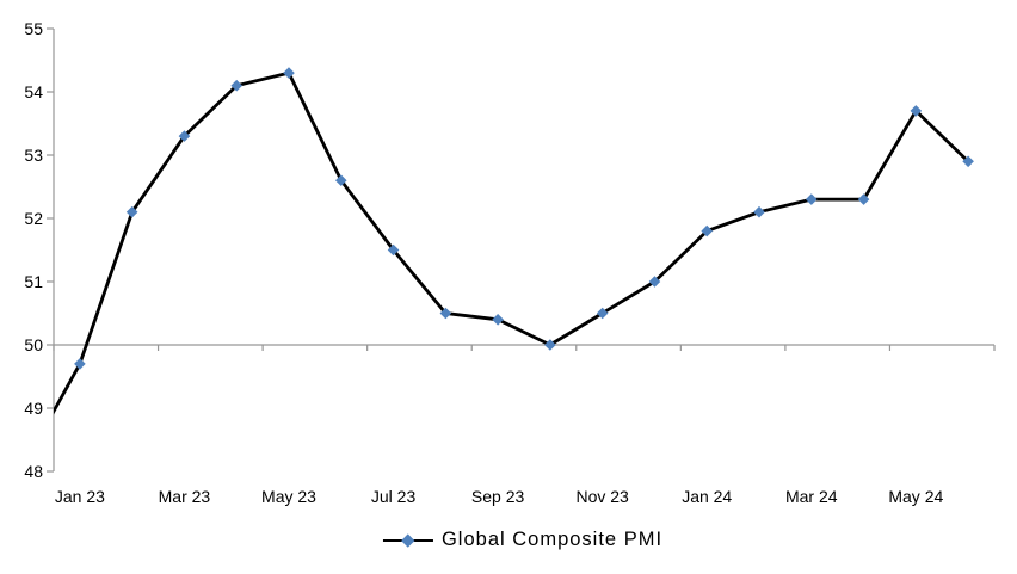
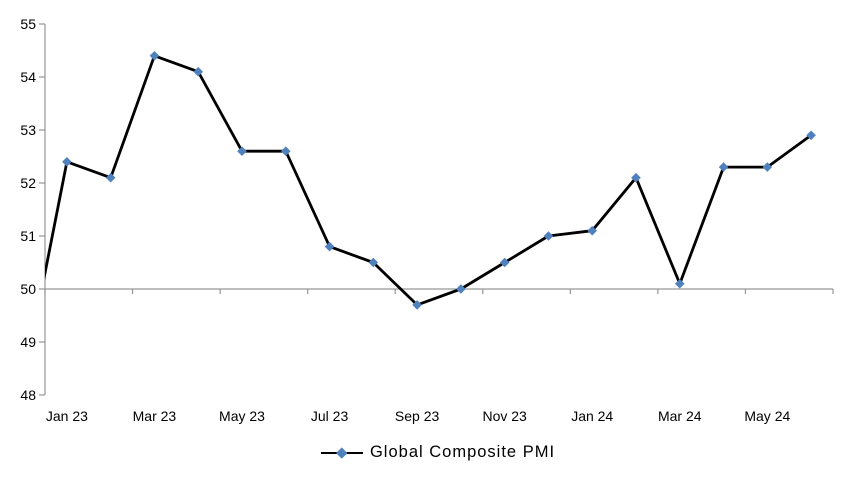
Jan 23: 49.7 -> 52.4
Mar 23: 53.3 -> 54.4
May 23: 54.3 -> 52.6
Jul 23: 51.5 -> 50.8
Sep 23: 50.4 -> 49.7
Jan 24: 51.8 -> 51.1
Mar 24: 52.3 -> 50.1
May 24: 53.7 -> 52.3
